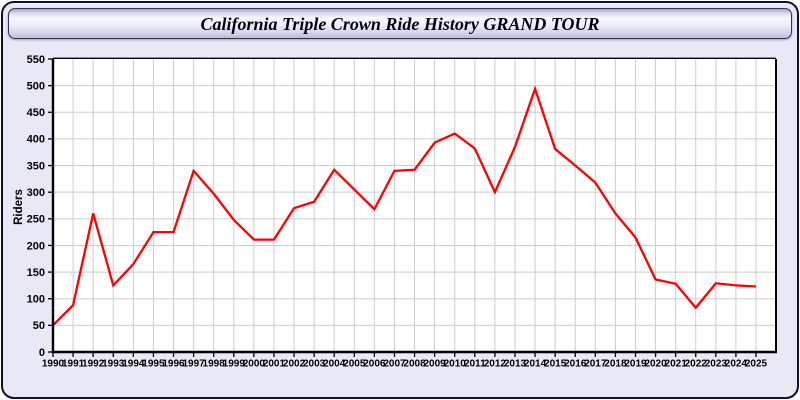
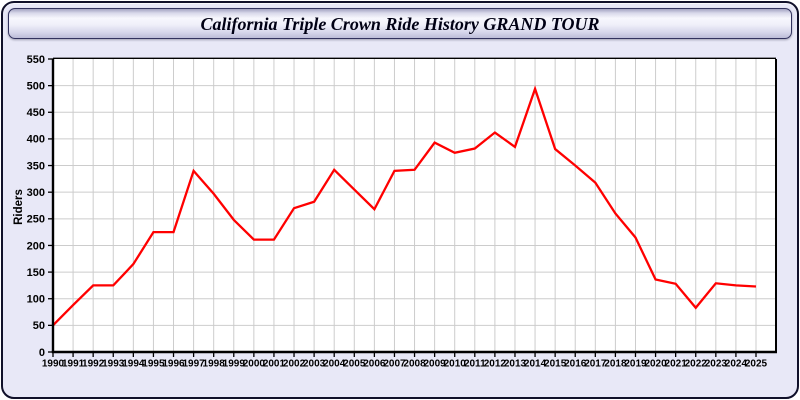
1992: 260 -> 120
2010: 410 -> 370
2012: 300 -> 410
